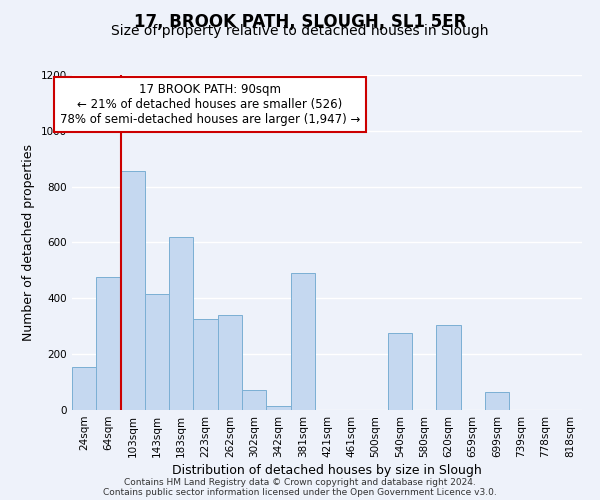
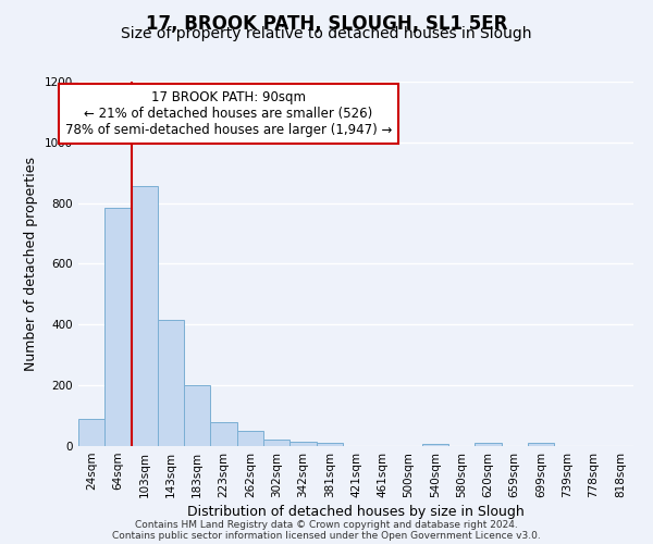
24sqm: 155 -> 90
64sqm: 475 -> 785
183sqm: 620 -> 200
223sqm: 325 -> 80
262sqm: 340 -> 50
302sqm: 70 -> 20
381sqm: 490 -> 10
540sqm: 275 -> 8
620sqm: 305 -> 12
699sqm: 65 -> 12
